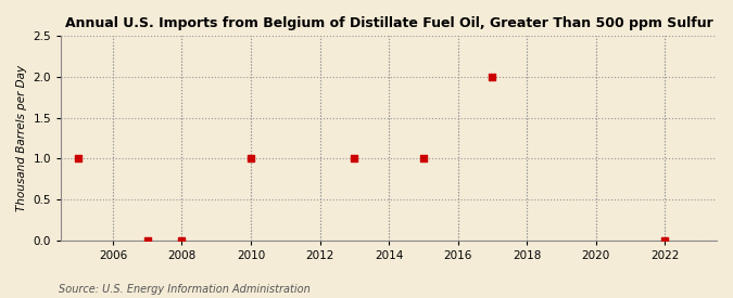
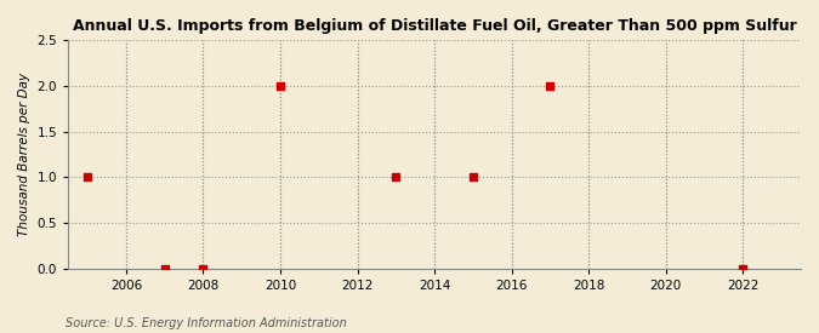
2010: 1 -> 2
